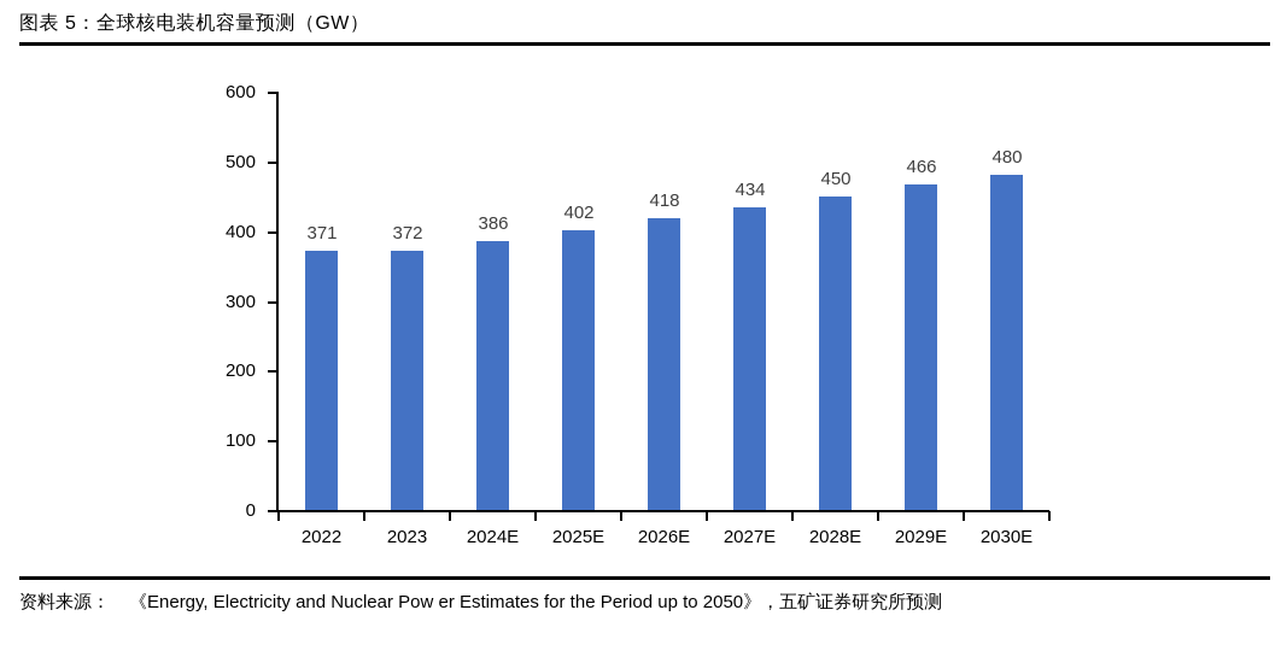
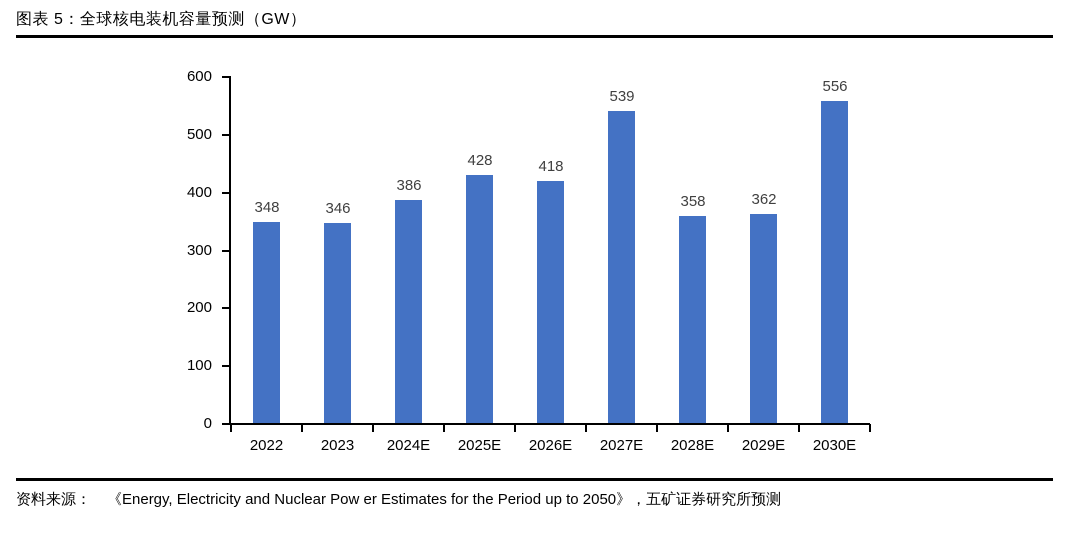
2022: 371 -> 348
2023: 372 -> 346
2025E: 402 -> 428
2027E: 434 -> 539
2028E: 450 -> 358
2029E: 466 -> 362
2030E: 480 -> 556
